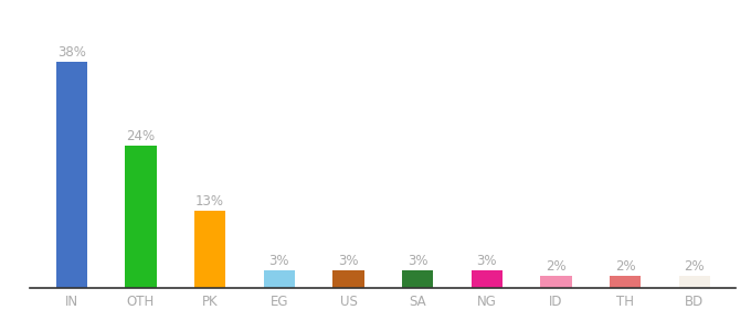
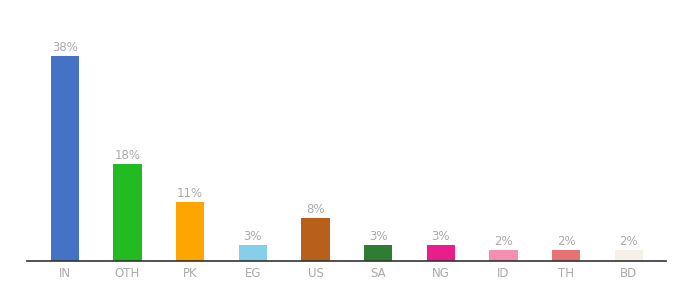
OTH: 24% -> 18%
PK: 13% -> 11%
US: 3% -> 8%
